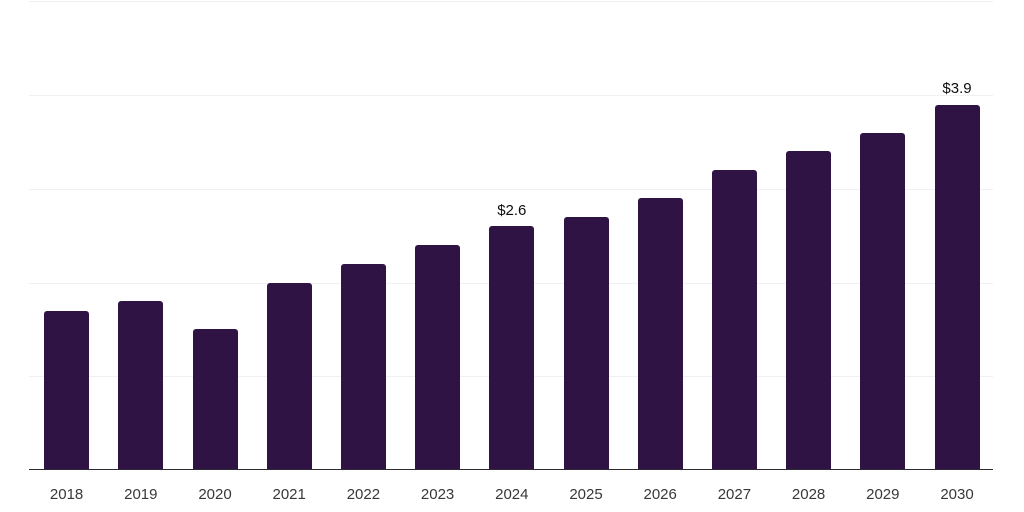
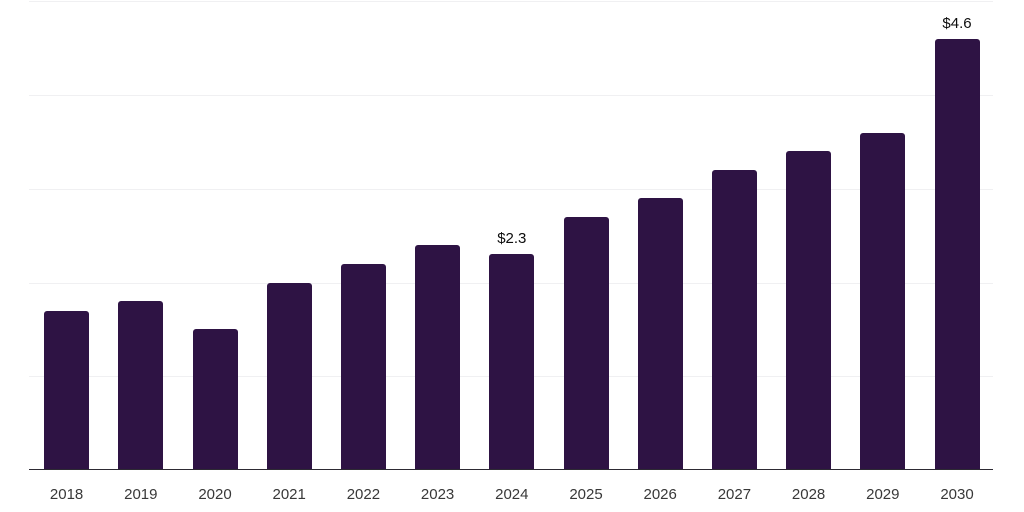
2024: $2.6 -> $2.3
2030: $3.9 -> $4.6
